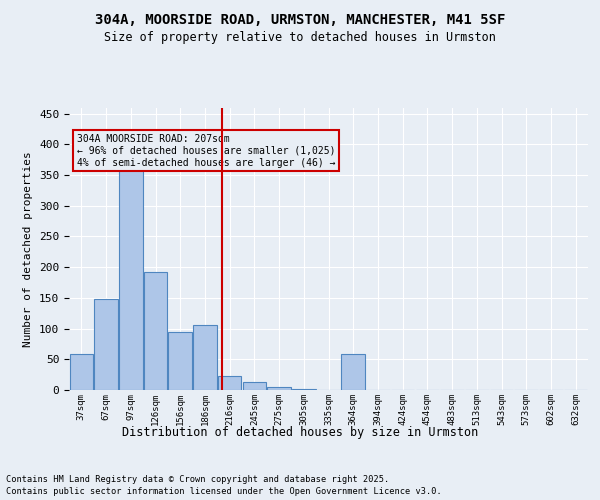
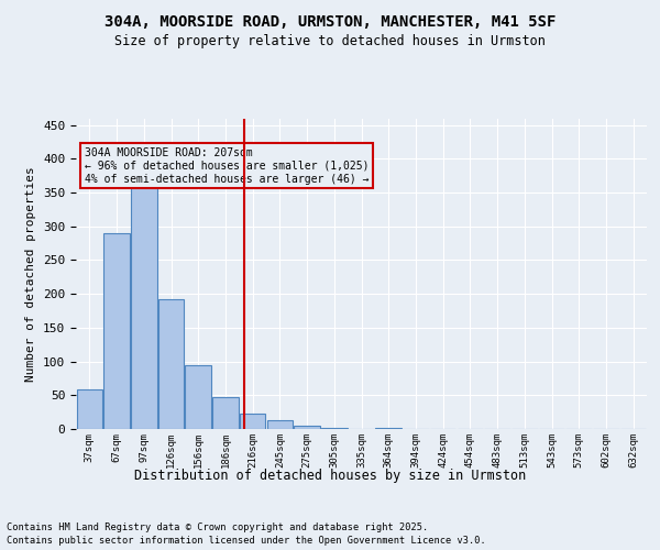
67sqm: 148 -> 290
186sqm: 106 -> 48
364sqm: 58 -> 1
